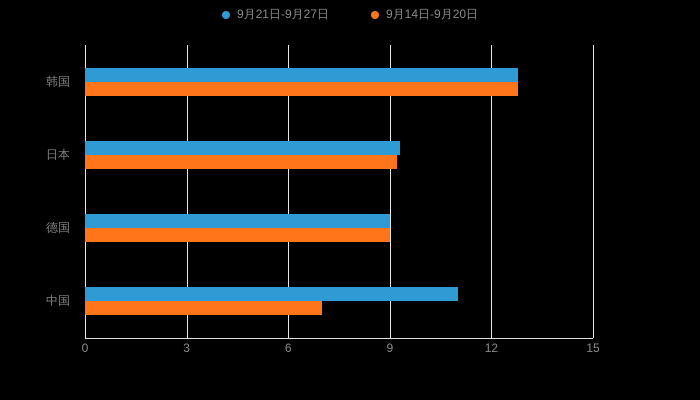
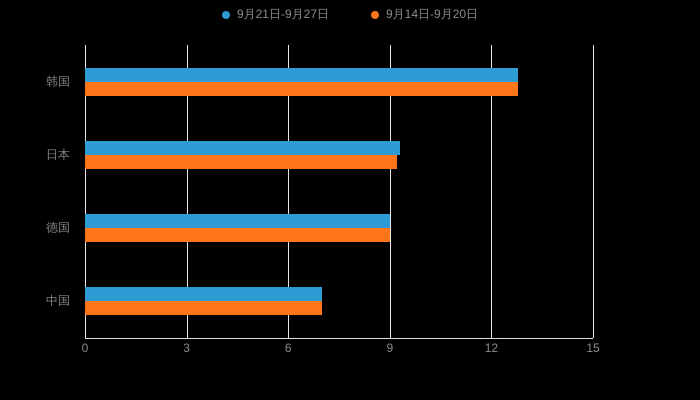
9月21日-9月27日/中国: 11.0 -> 7.0
